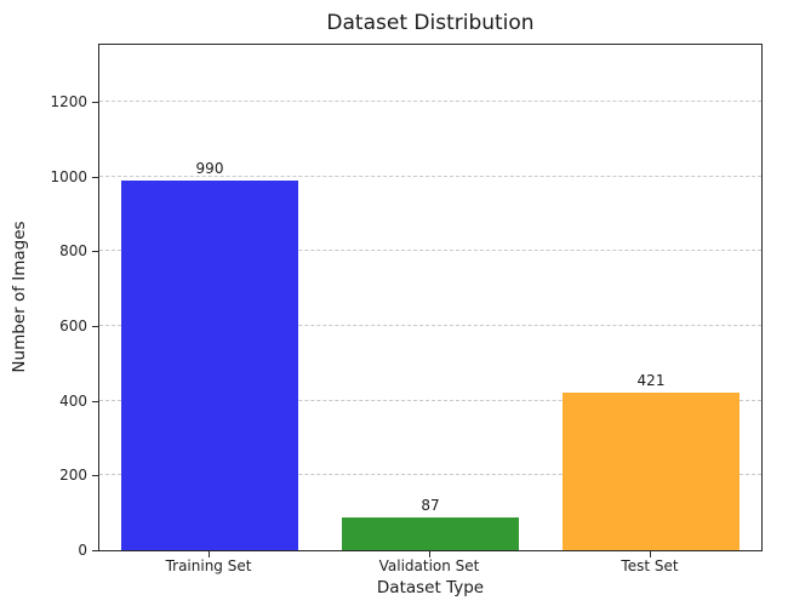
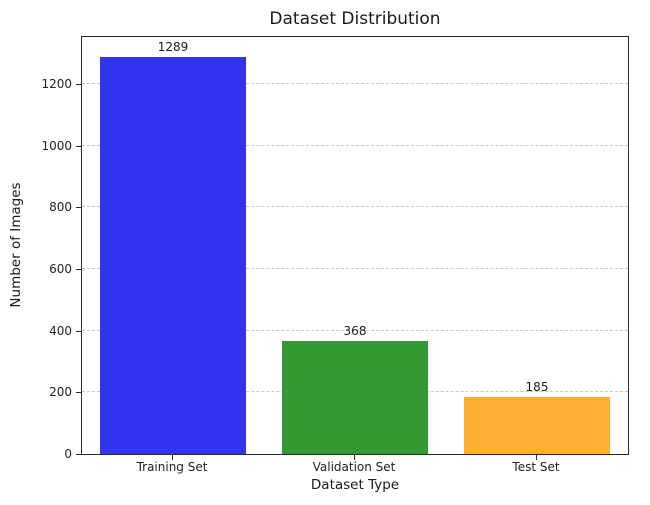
Training Set: 990 -> 1289
Validation Set: 87 -> 368
Test Set: 421 -> 185
